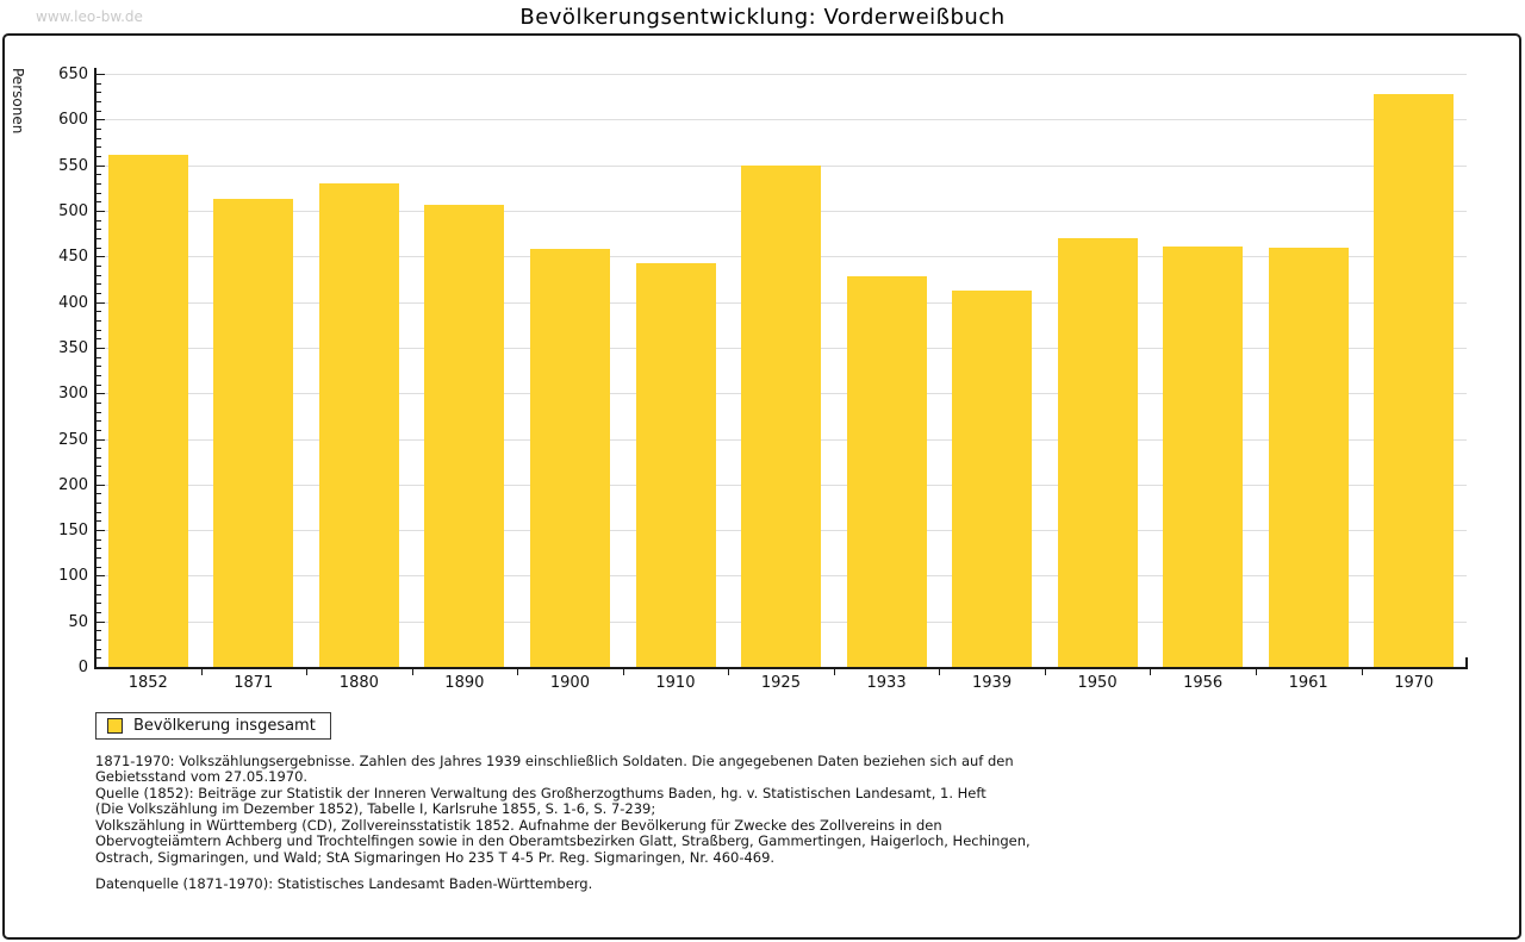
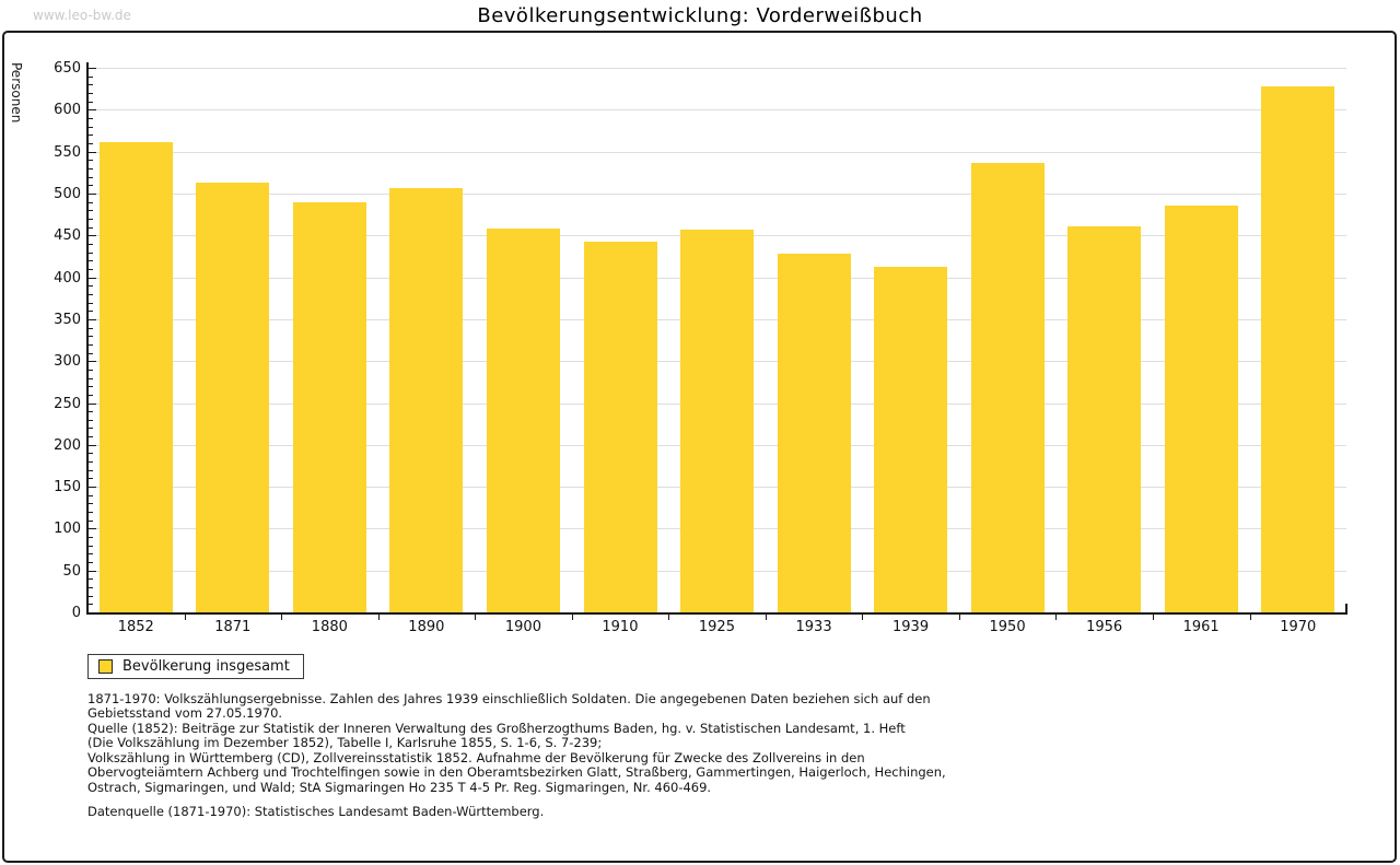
1880: 530 -> 490
1925: 550 -> 460
1950: 470 -> 540
1961: 460 -> 480
